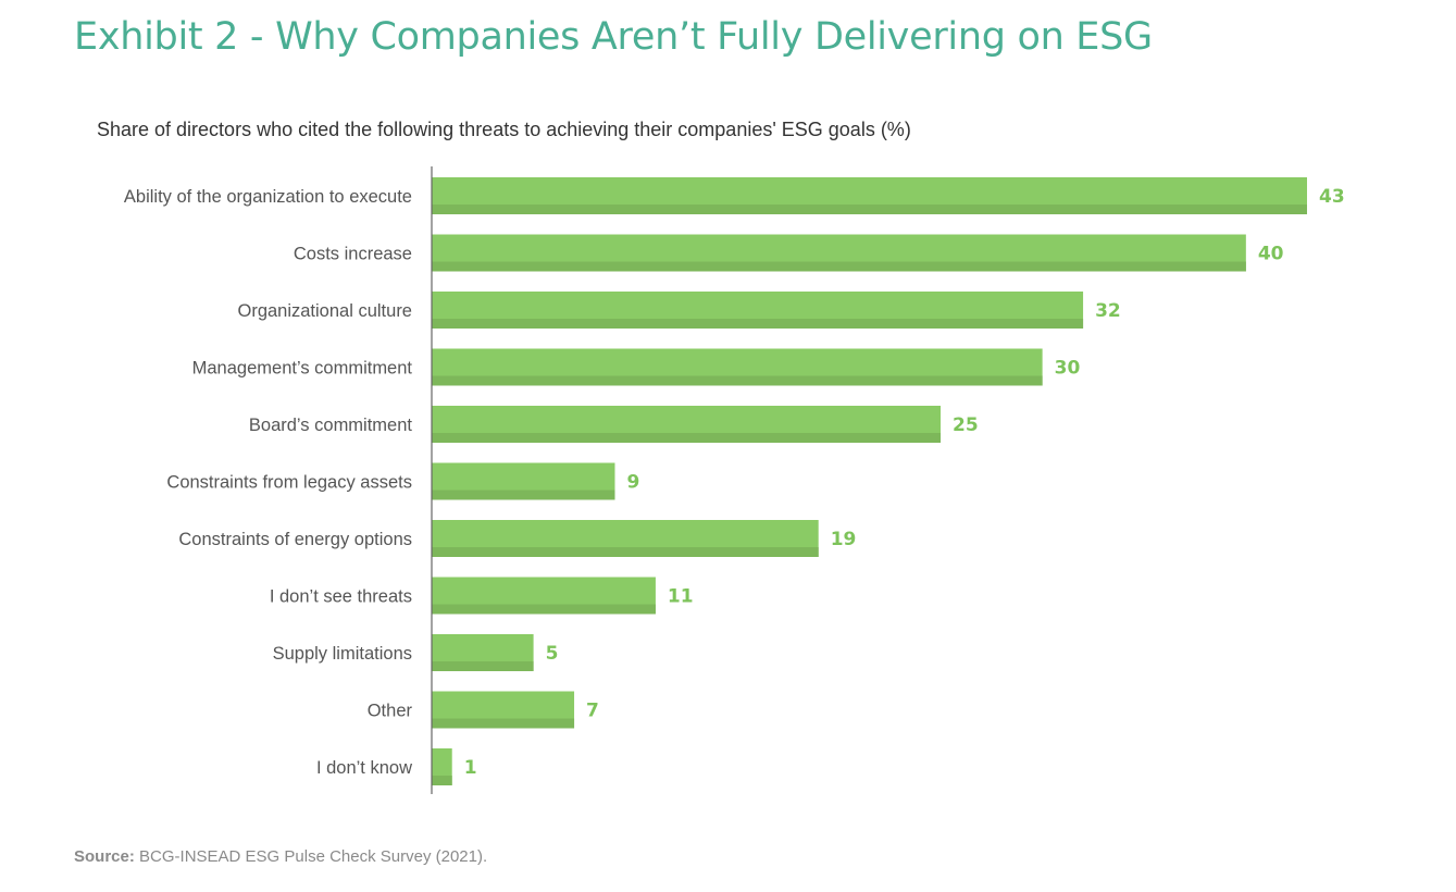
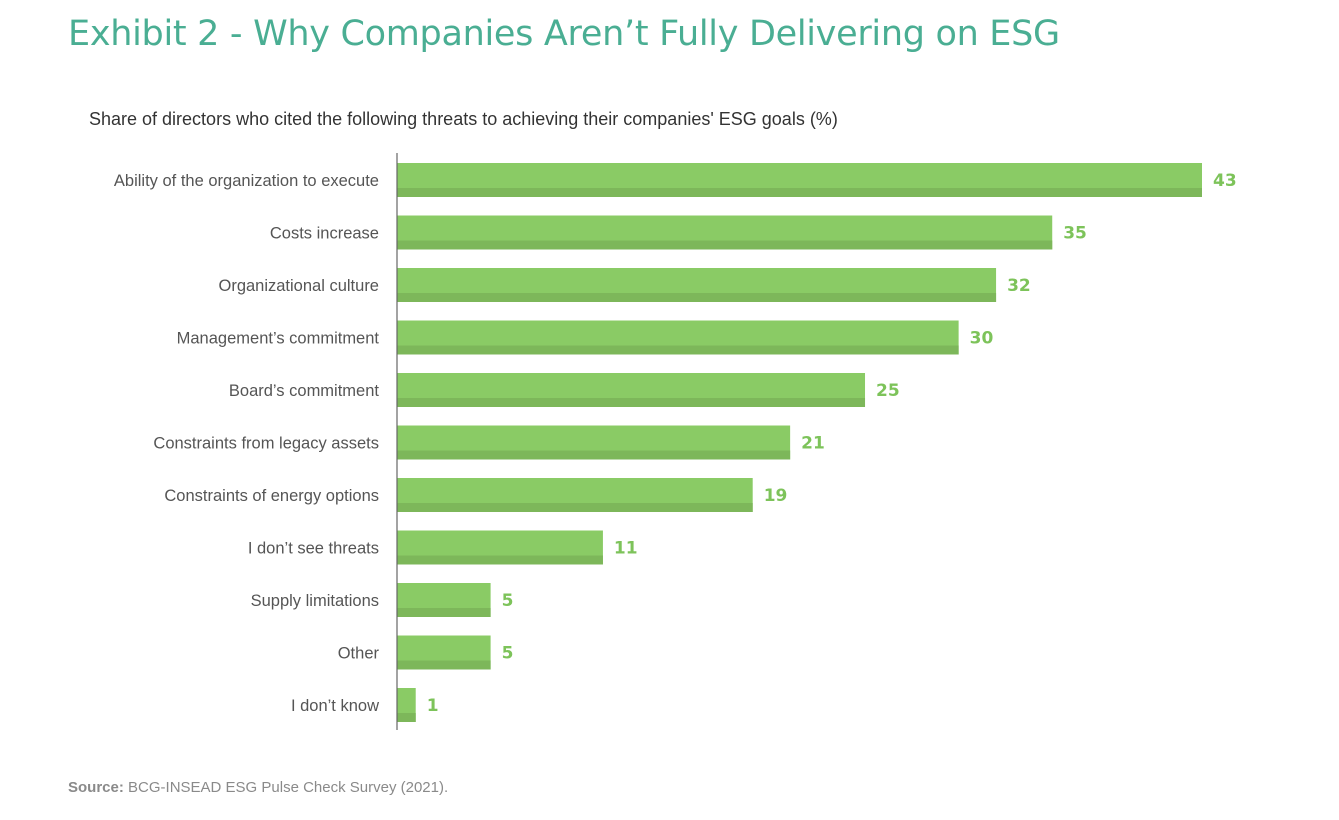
Costs increase: 40 -> 35
Constraints from legacy assets: 9 -> 21
Other: 7 -> 5
